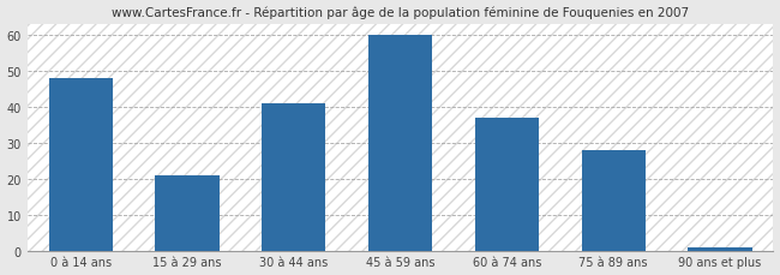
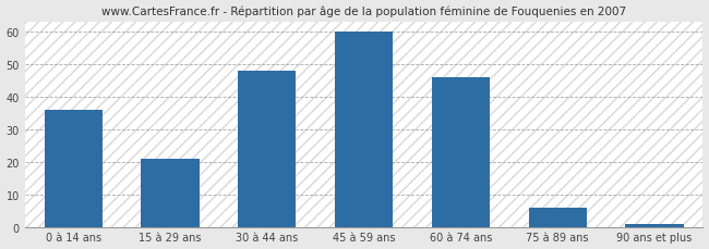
0 à 14 ans: 48 -> 36
30 à 44 ans: 41 -> 48
60 à 74 ans: 37 -> 46
75 à 89 ans: 28 -> 6
